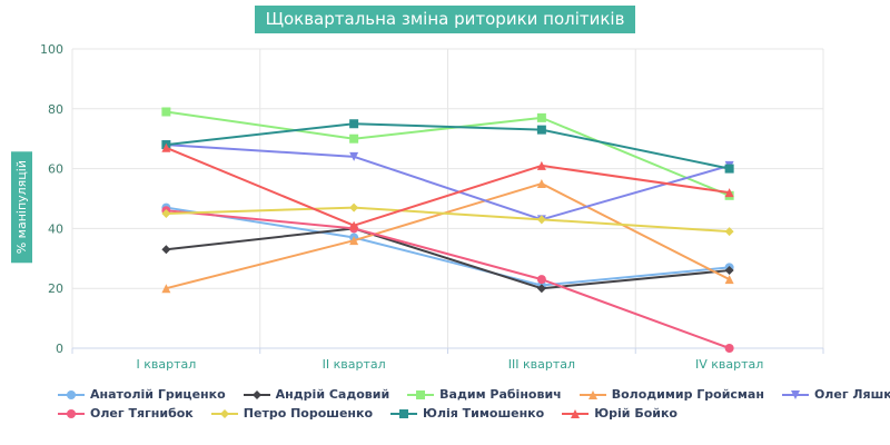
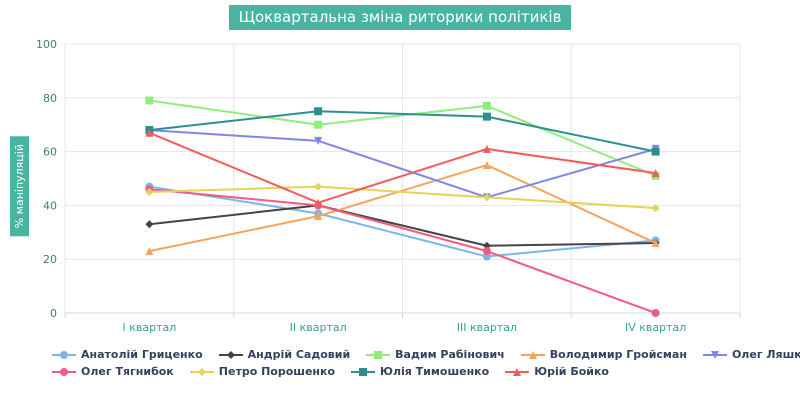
Володимир Гройсман/I квартал: 20 -> 23
Андрій Садовий/III квартал: 20 -> 25
Володимир Гройсман/IV квартал: 23 -> 26
